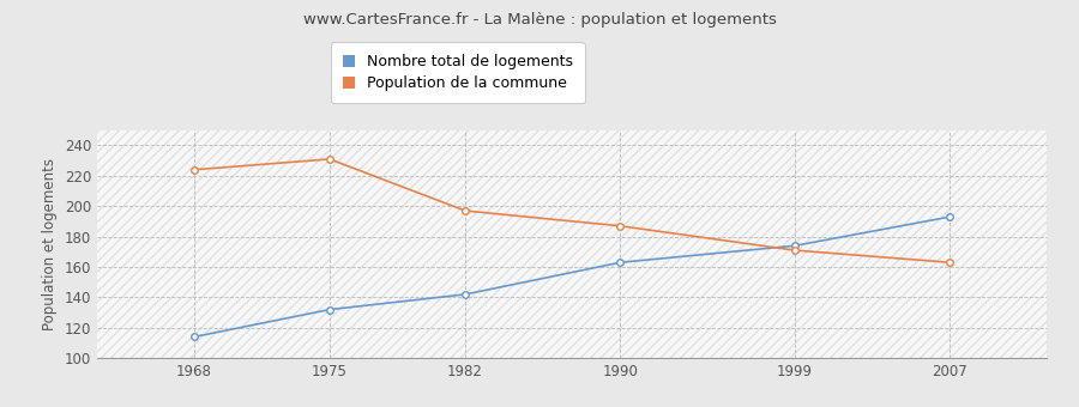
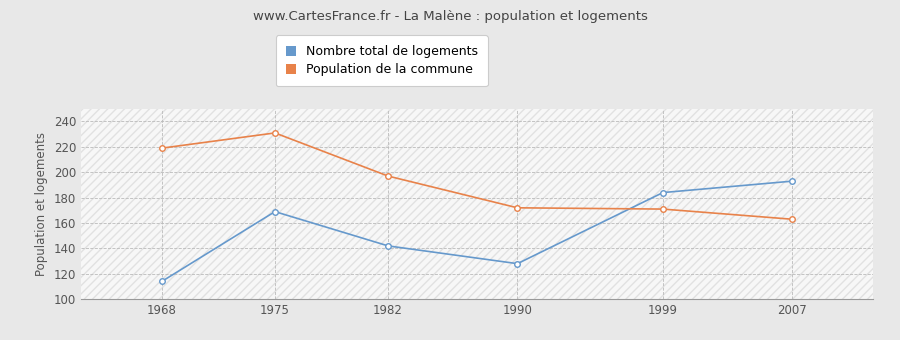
Population de la commune/1968: 224 -> 219
Nombre total de logements/1975: 132 -> 169
Nombre total de logements/1990: 163 -> 128
Population de la commune/1990: 187 -> 172
Nombre total de logements/1999: 174 -> 184
